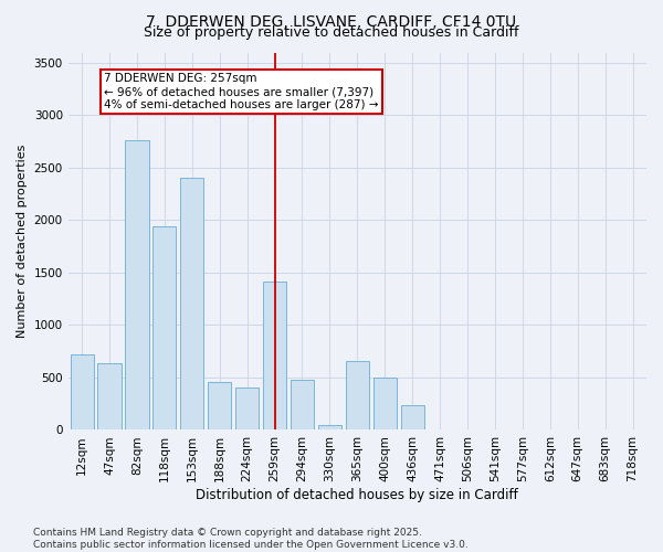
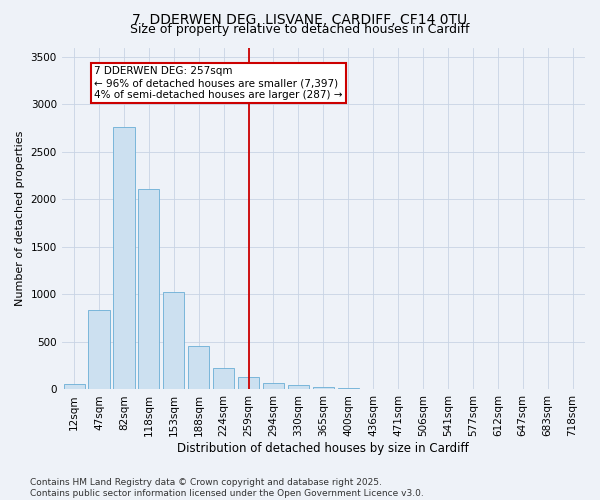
12sqm: 720 -> 60
47sqm: 640 -> 840
118sqm: 1940 -> 2110
153sqm: 2400 -> 1030
224sqm: 400 -> 220
259sqm: 1420 -> 140
294sqm: 480 -> 60
365sqm: 660 -> 30
400sqm: 500 -> 20
436sqm: 240 -> 10
